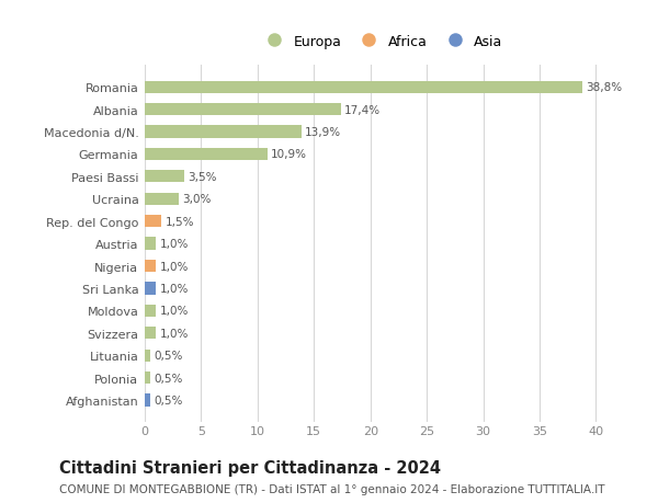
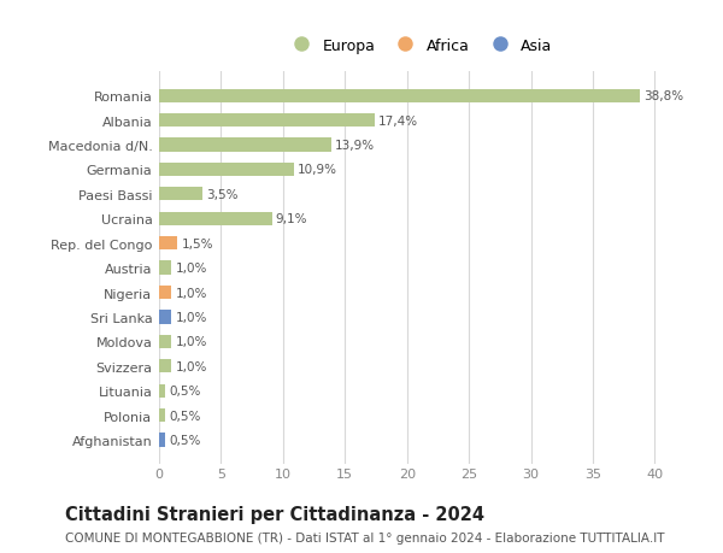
Ucraina: 3,0% -> 9,1%
